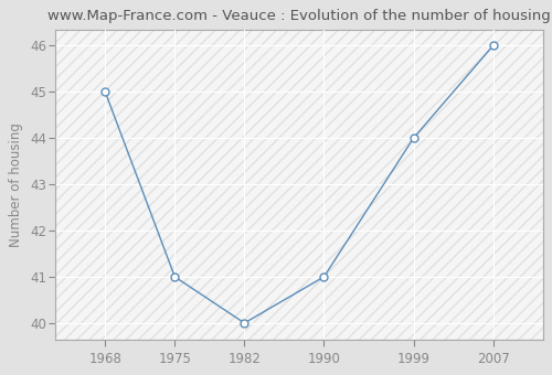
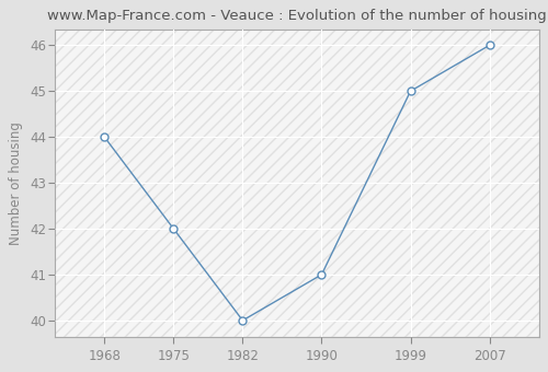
1968: 45 -> 44
1975: 41 -> 42
1999: 44 -> 45
